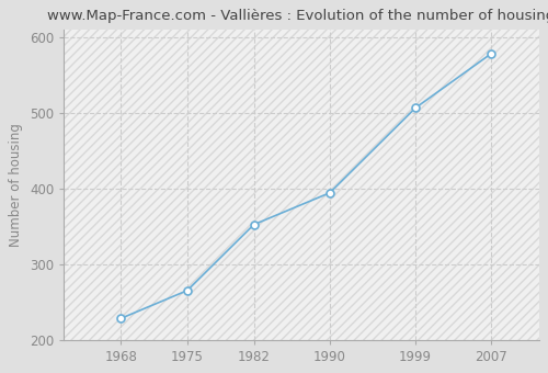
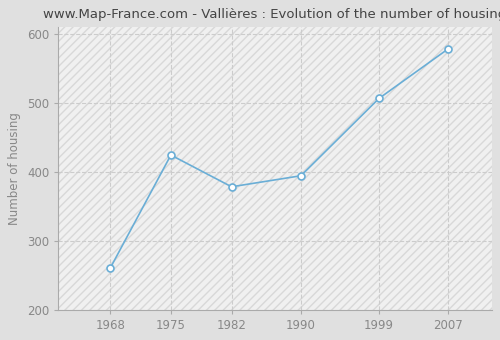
1968: 228 -> 260
1975: 265 -> 424
1982: 352 -> 378
